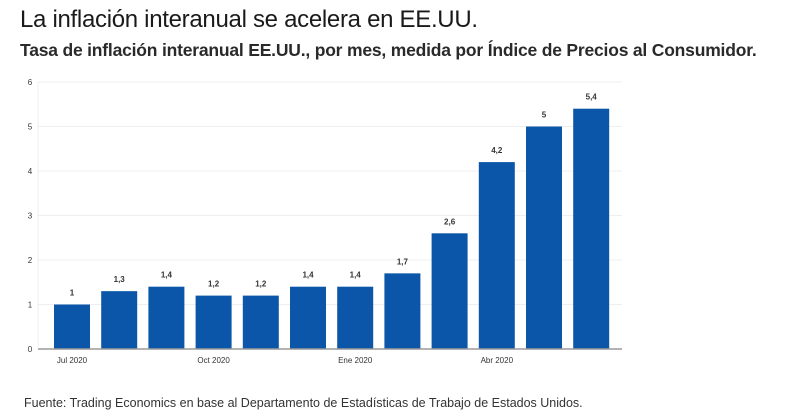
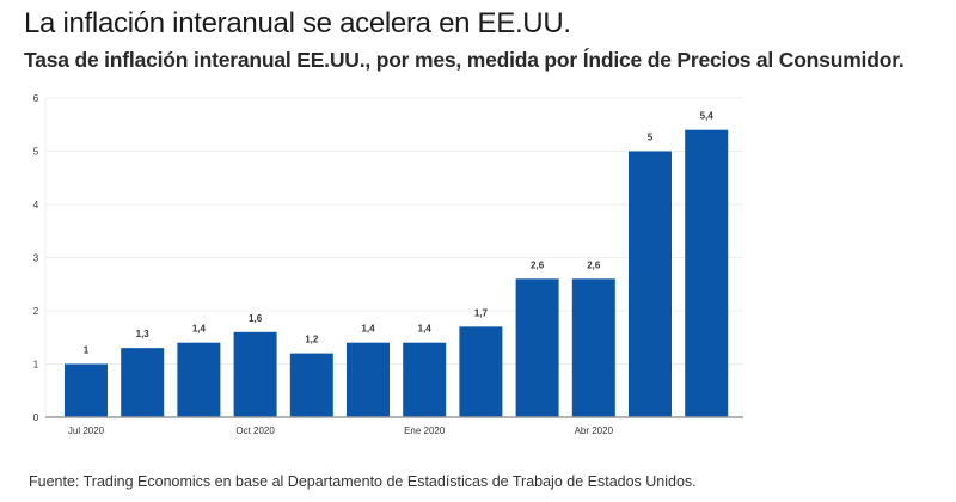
Oct 2020: 1,2 -> 1,6
Abr 2020: 4,2 -> 2,6
